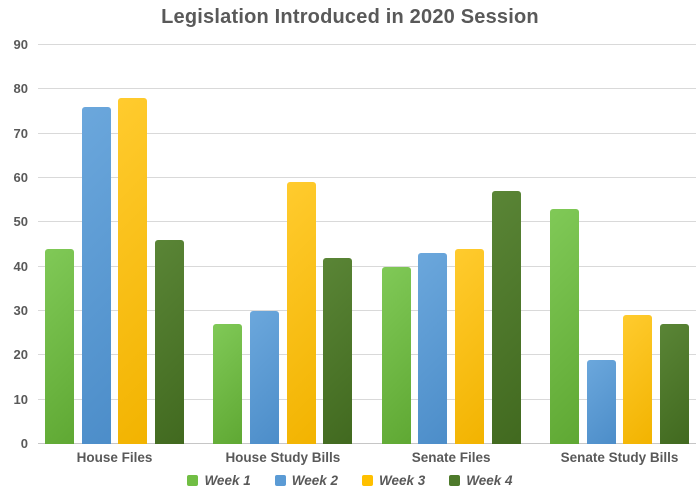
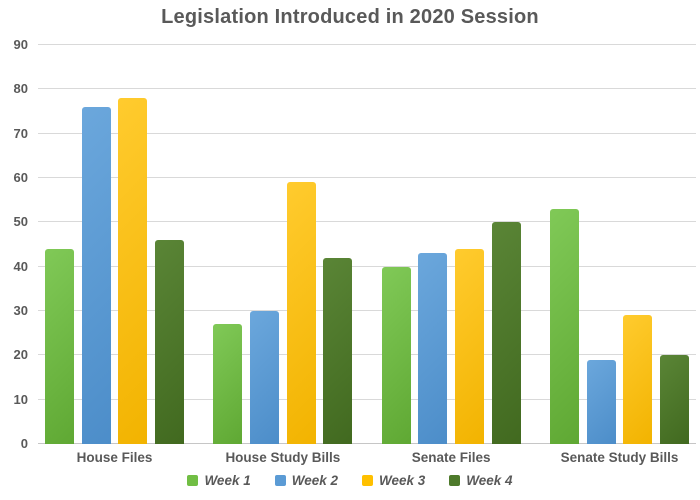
Week 4/Senate Files: 57 -> 50
Week 4/Senate Study Bills: 27 -> 20
